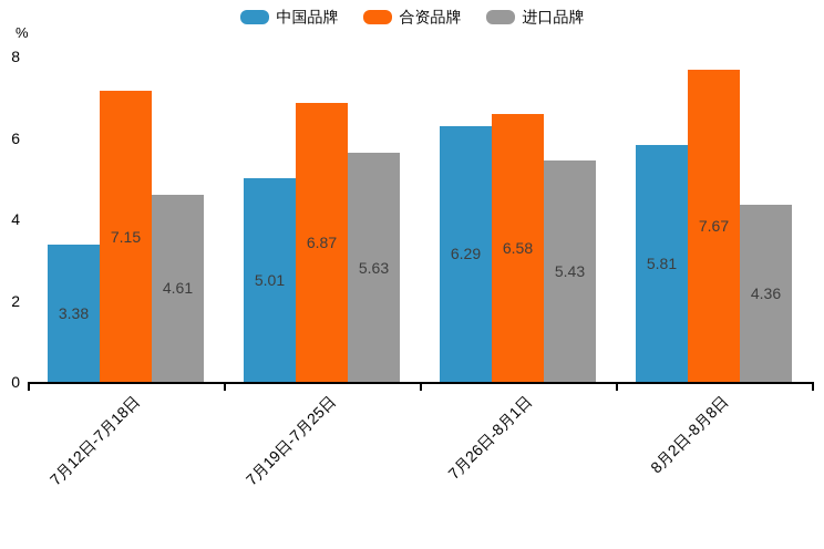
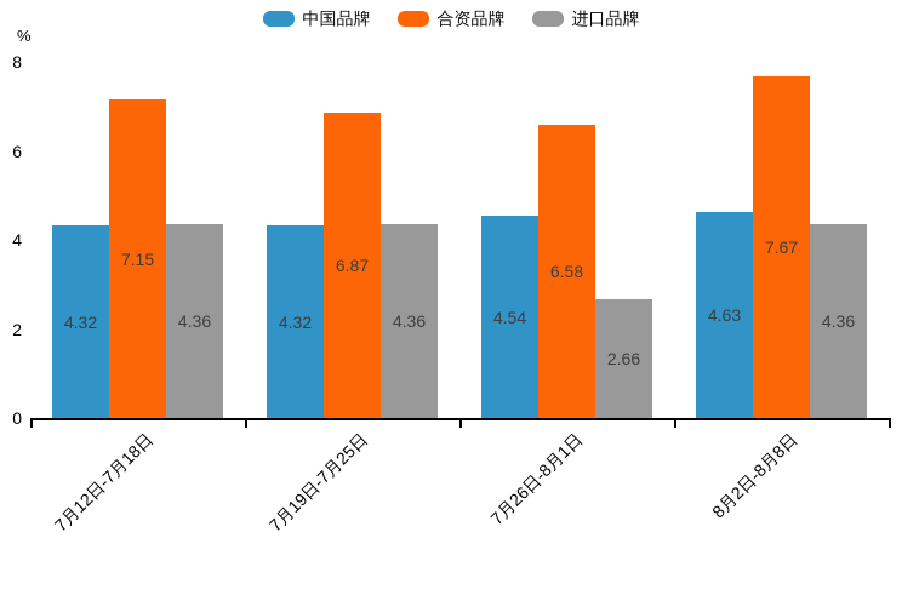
中国品牌/7月12日-7月18日: 3.38 -> 4.32
进口品牌/7月12日-7月18日: 4.61 -> 4.36
中国品牌/7月19日-7月25日: 5.01 -> 4.32
进口品牌/7月19日-7月25日: 5.63 -> 4.36
中国品牌/7月26日-8月1日: 6.29 -> 4.54
进口品牌/7月26日-8月1日: 5.43 -> 2.66
中国品牌/8月2日-8月8日: 5.81 -> 4.63
